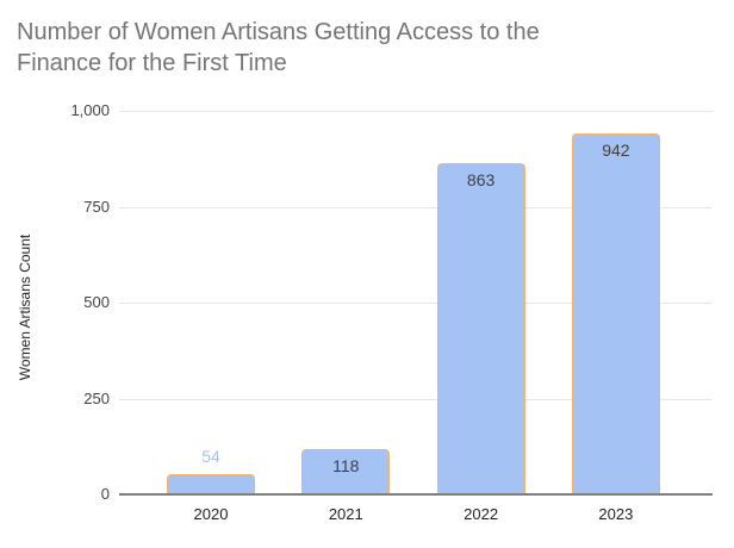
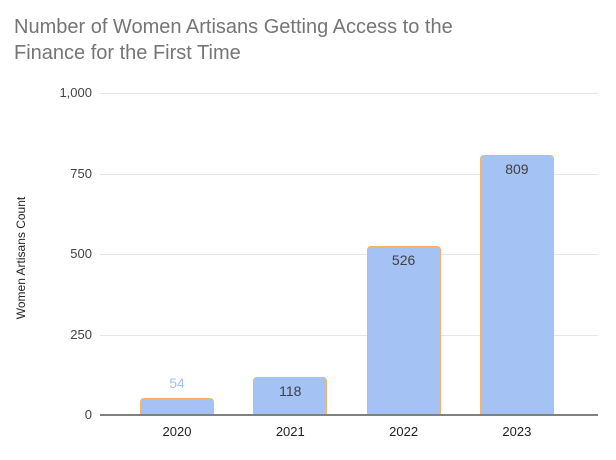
2022: 863 -> 526
2023: 942 -> 809
